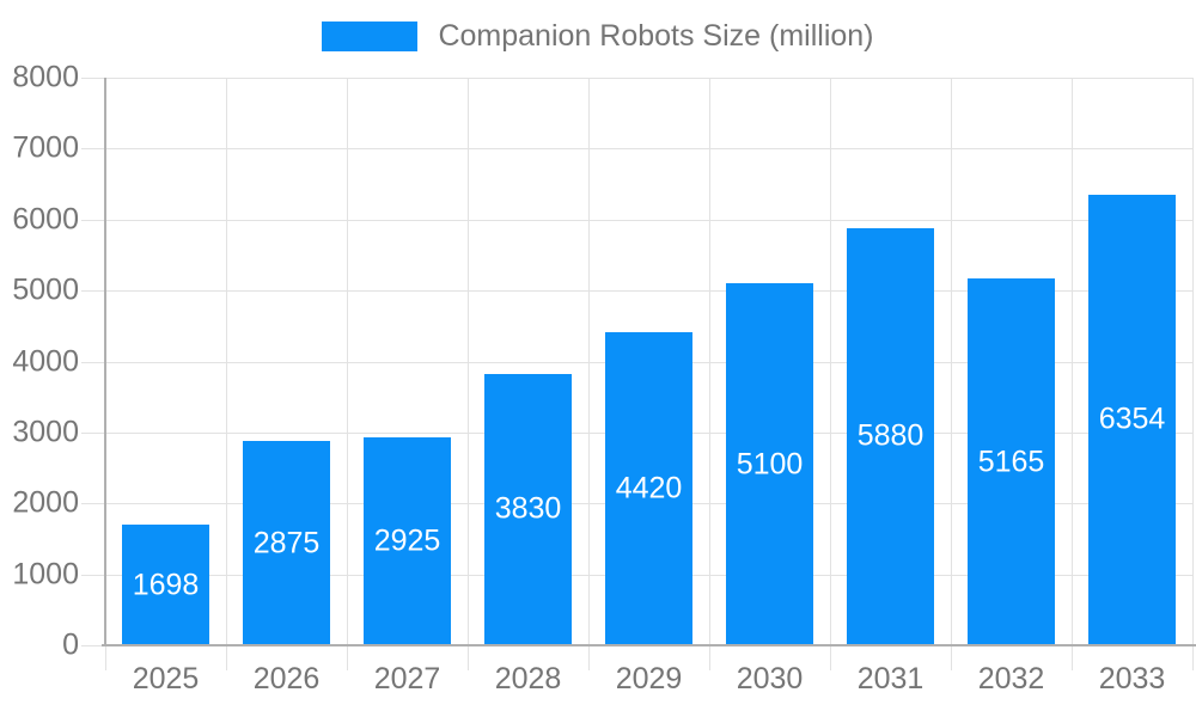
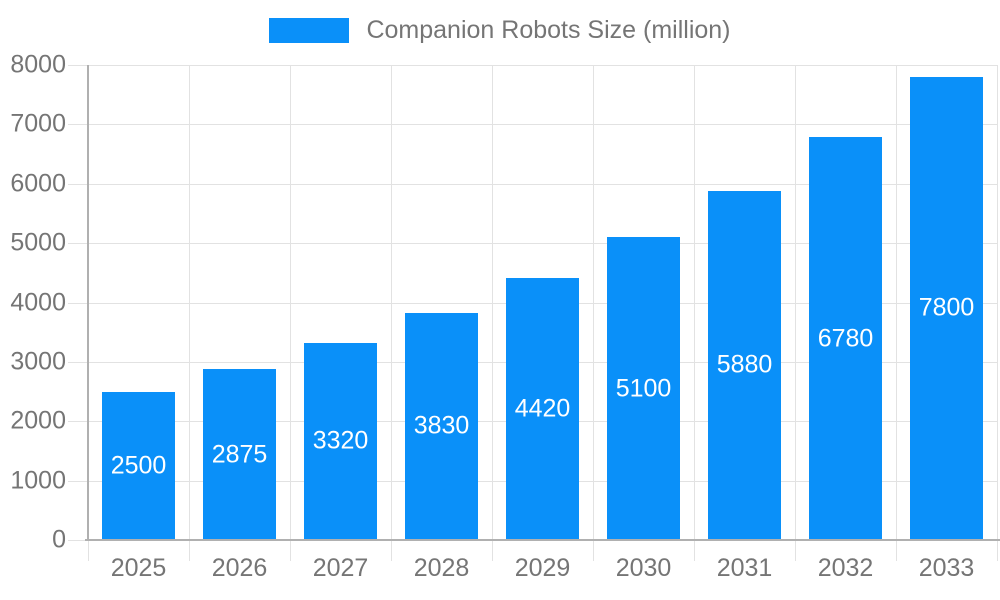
2025: 1698 -> 2500
2027: 2925 -> 3320
2032: 5165 -> 6780
2033: 6354 -> 7800
